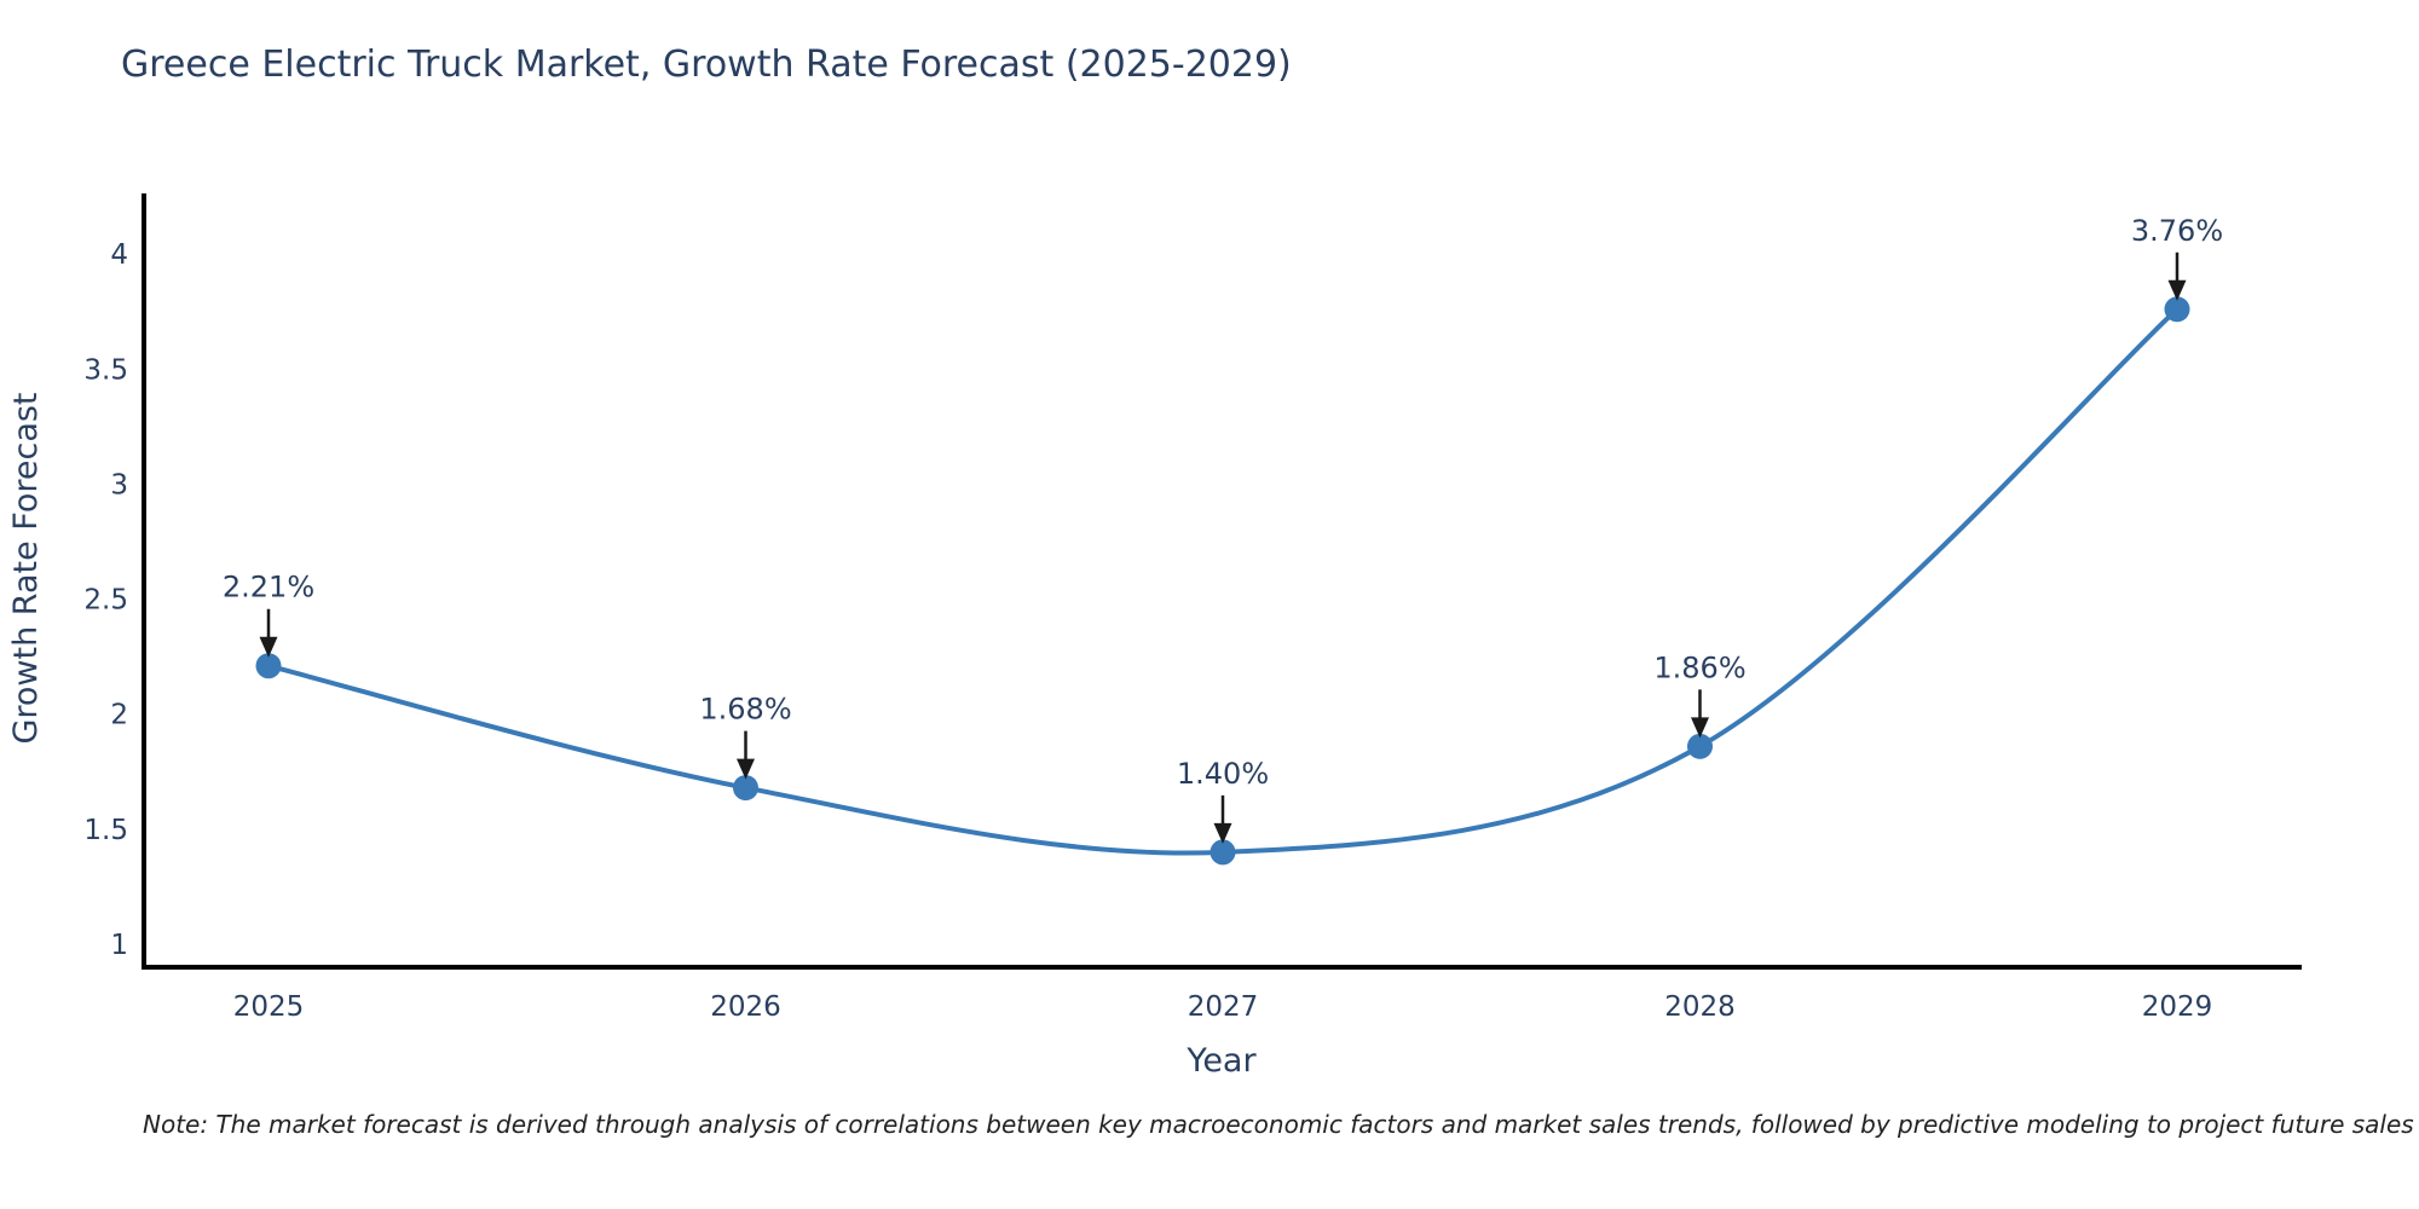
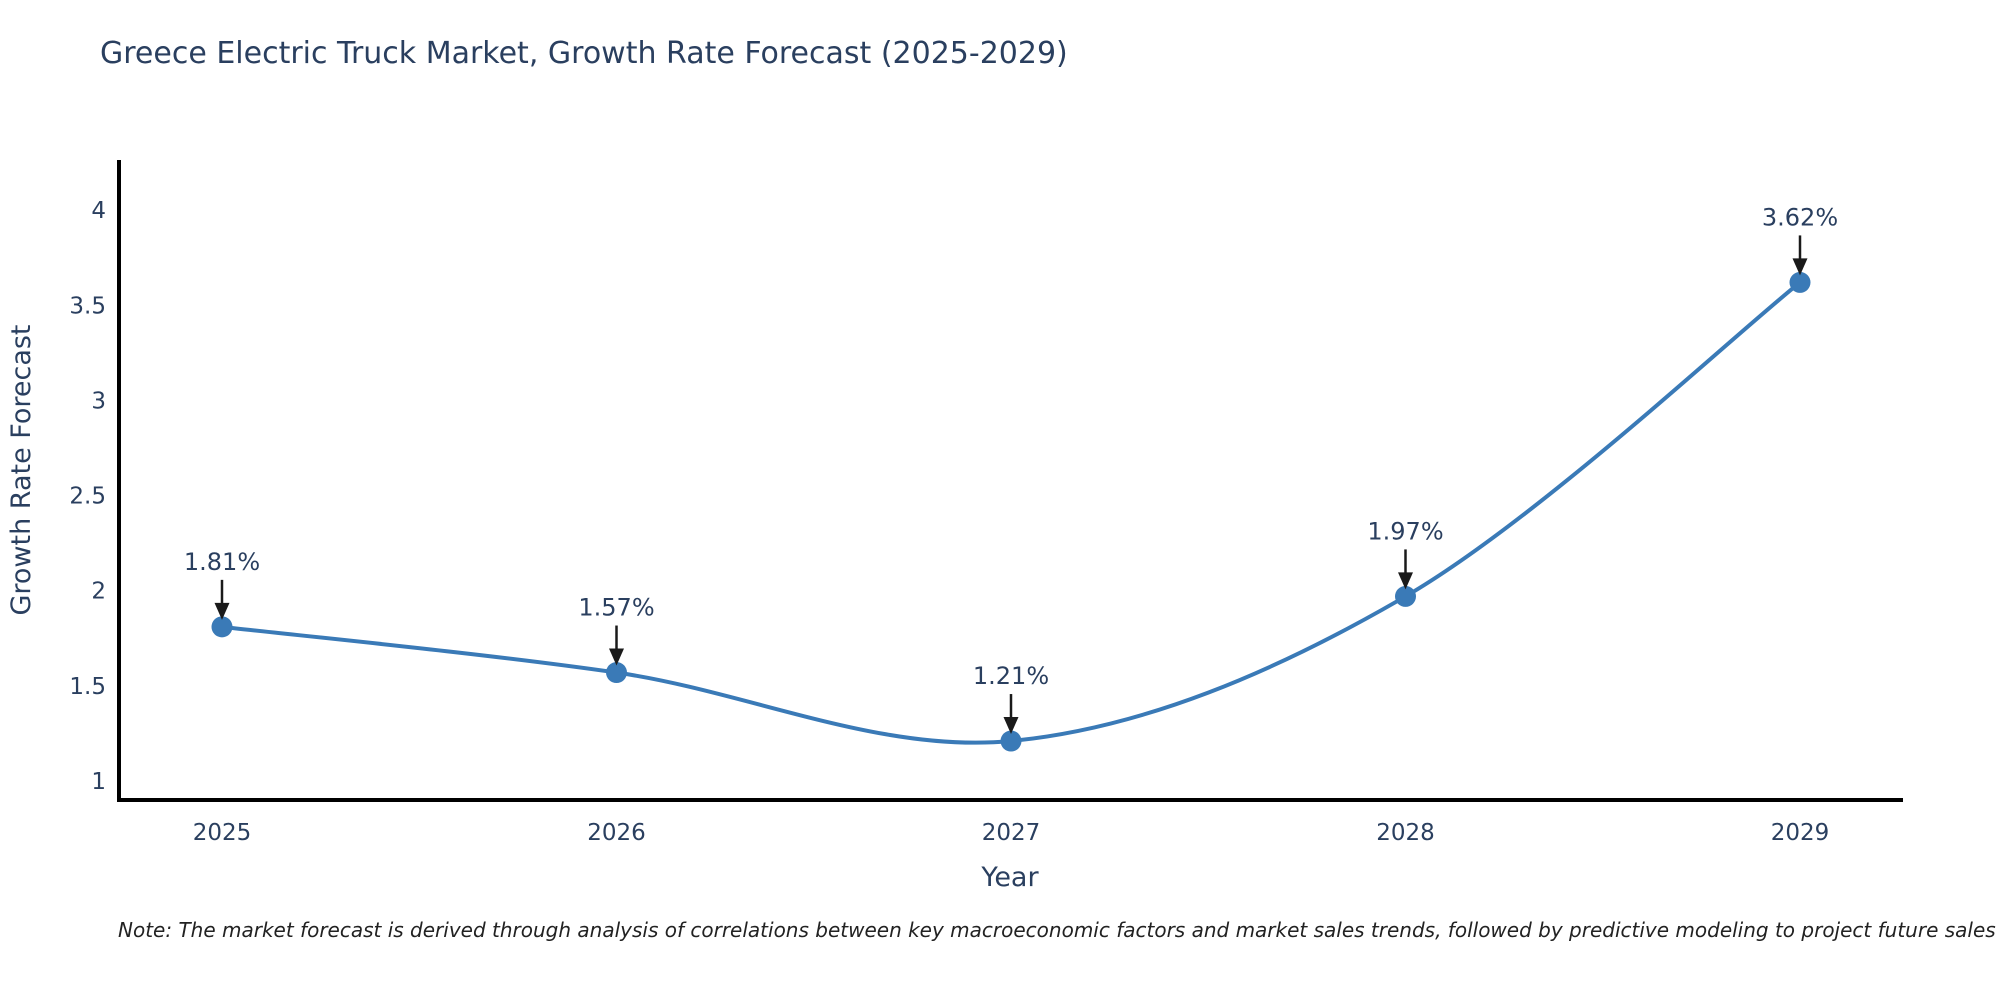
2025: 2.21% -> 1.81%
2026: 1.68% -> 1.57%
2027: 1.40% -> 1.21%
2028: 1.86% -> 1.97%
2029: 3.76% -> 3.62%
